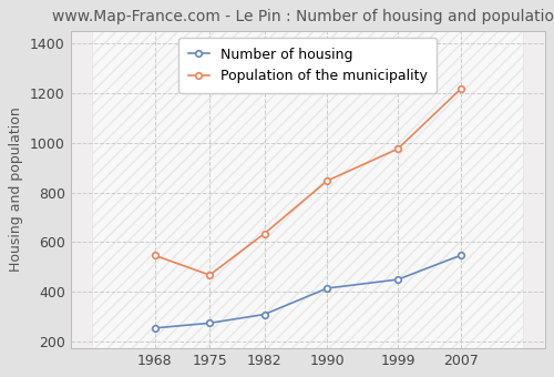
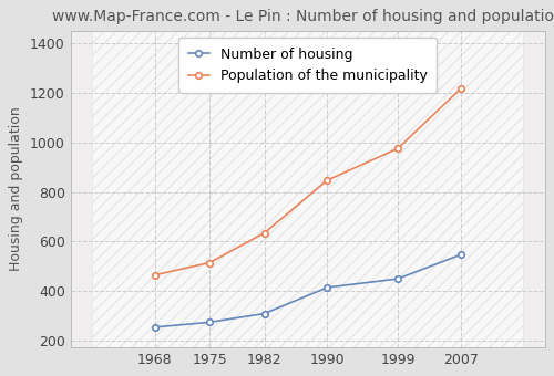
Population of the municipality/1968: 547 -> 465
Population of the municipality/1975: 468 -> 515
